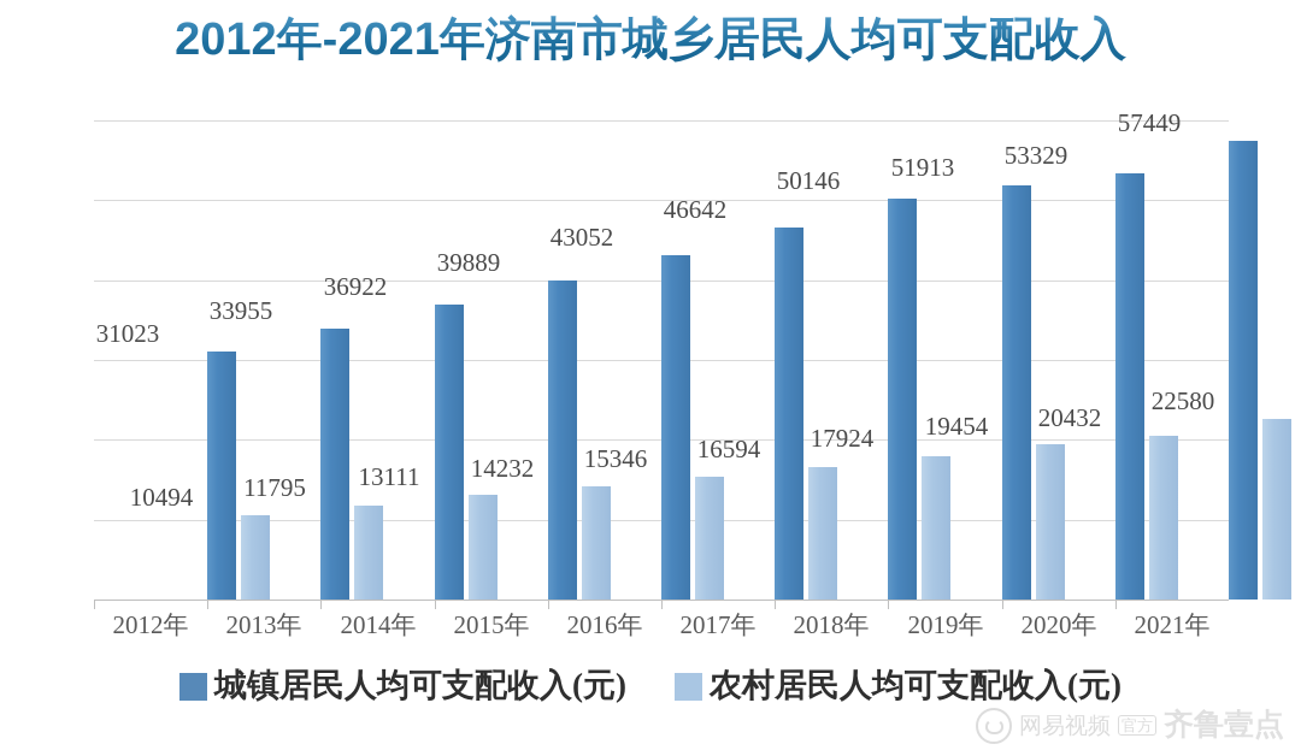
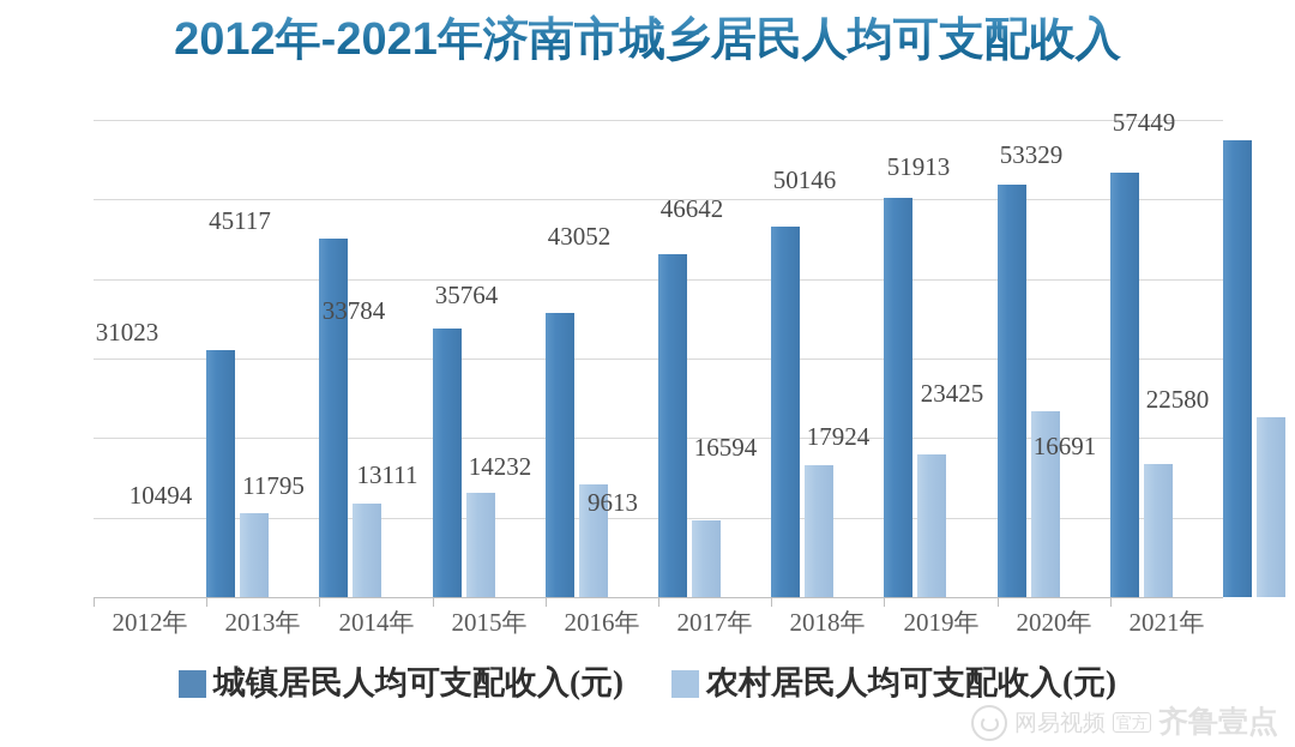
城镇居民人均可支配收入(元)/2013年: 33955 -> 45117
城镇居民人均可支配收入(元)/2014年: 36922 -> 33784
城镇居民人均可支配收入(元)/2015年: 39889 -> 35764
农村居民人均可支配收入(元)/2016年: 15346 -> 9613
农村居民人均可支配收入(元)/2019年: 19454 -> 23425
农村居民人均可支配收入(元)/2020年: 20432 -> 16691
